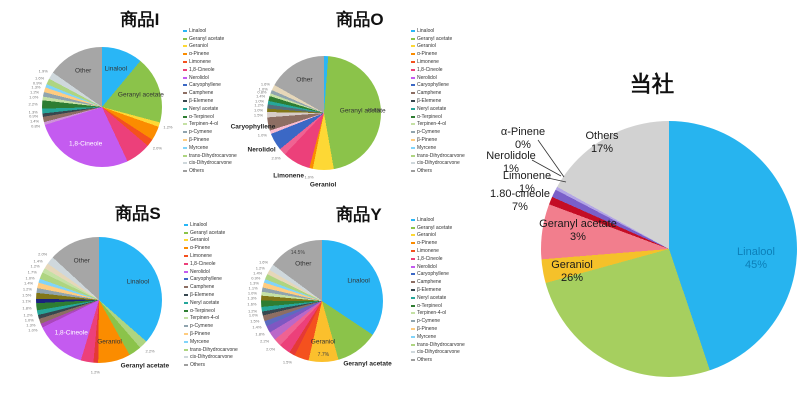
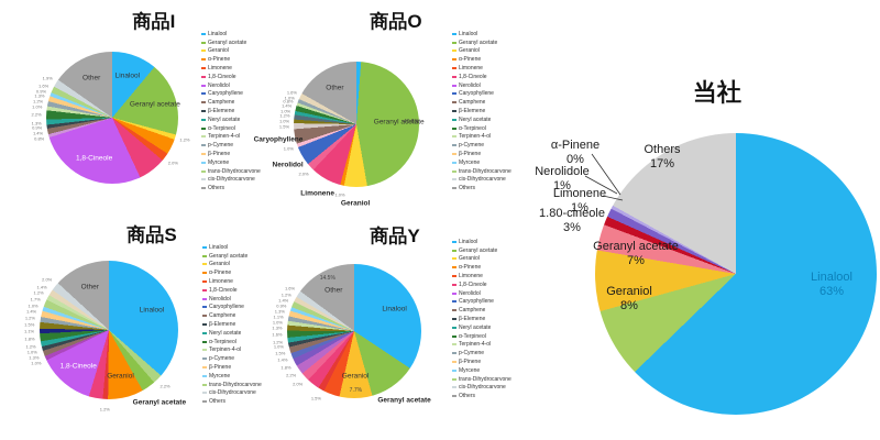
当社/Linalool: 45% -> 63%
当社/Geraniol: 26% -> 8%
当社/Geranyl acetate: 3% -> 7%
当社/1.80-cineole: 7% -> 3%
